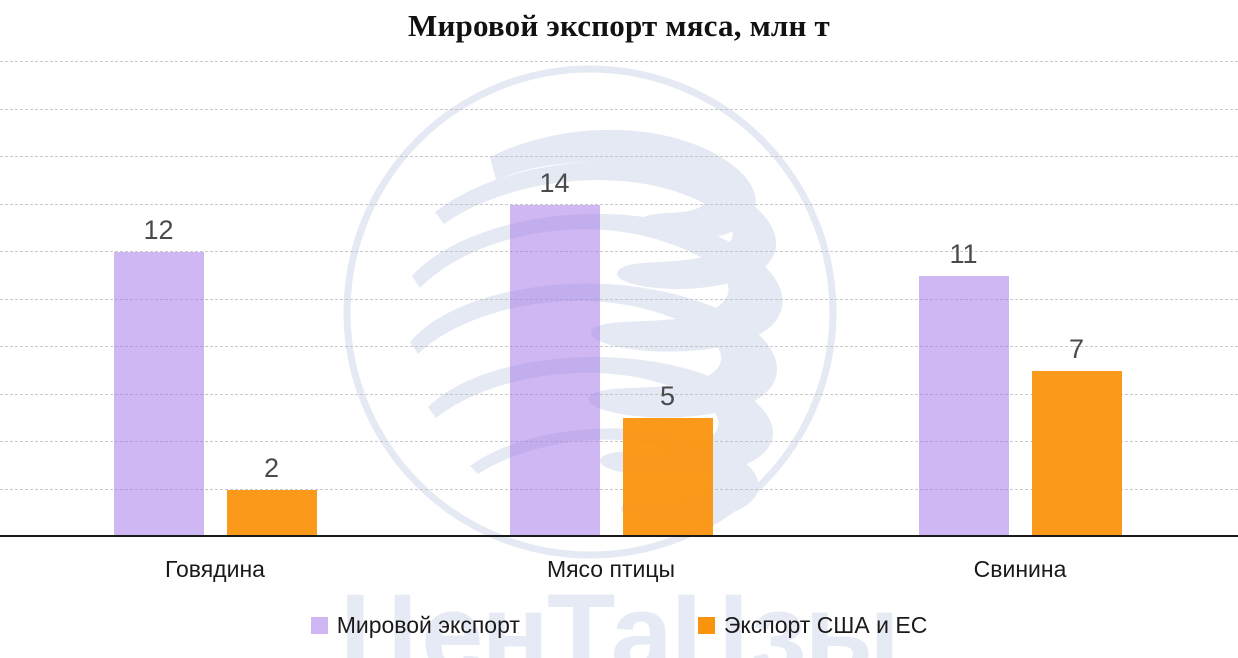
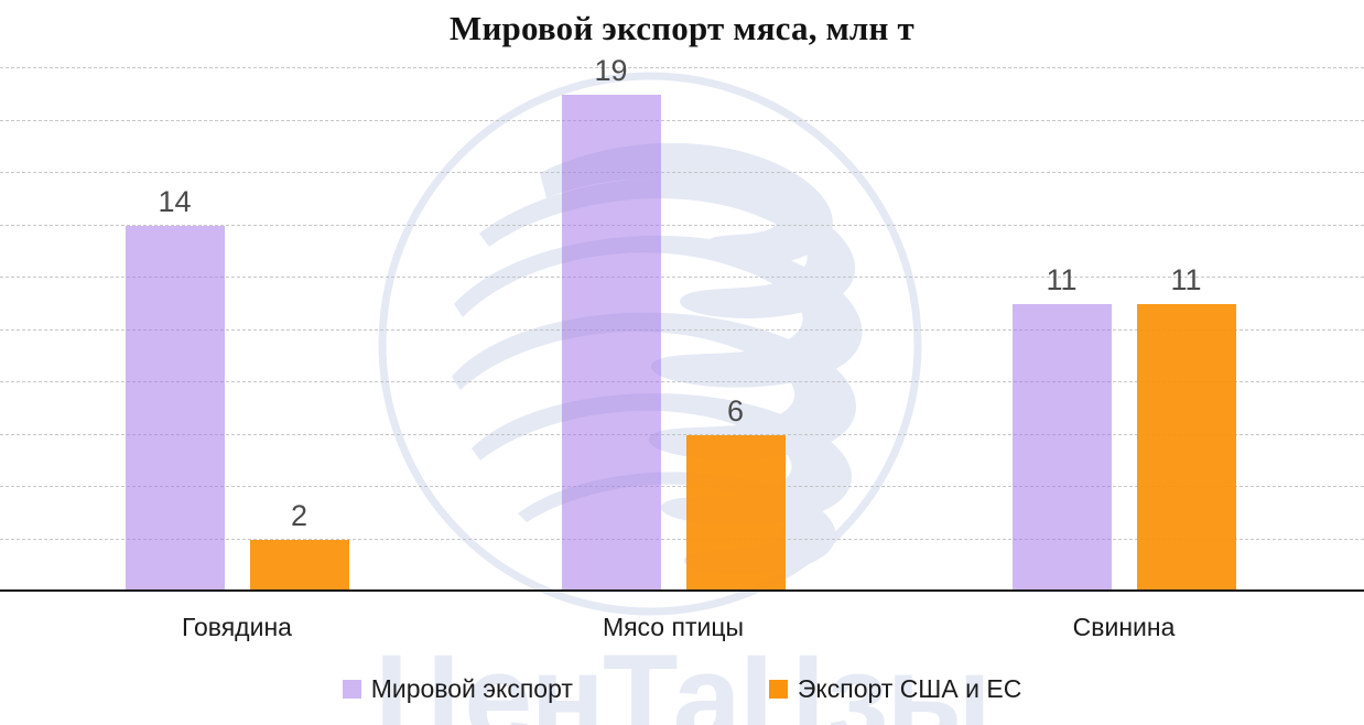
Мировой экспорт/Говядина: 12 -> 14
Мировой экспорт/Мясо птицы: 14 -> 19
Экспорт США и ЕС/Мясо птицы: 5 -> 6
Экспорт США и ЕС/Свинина: 7 -> 11
